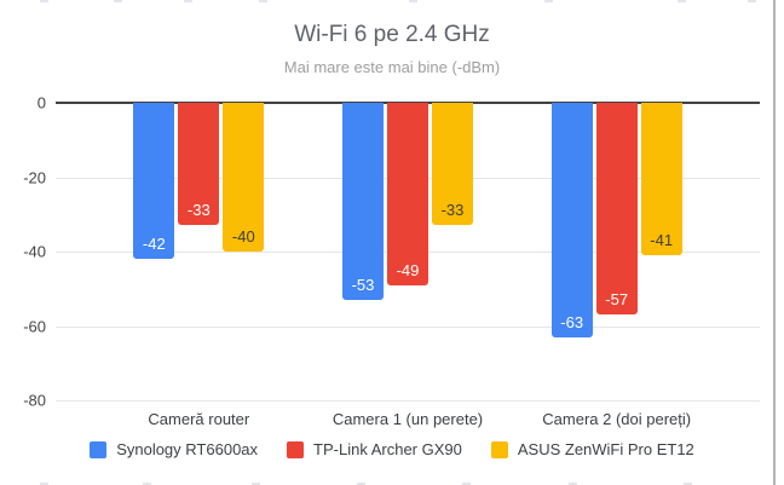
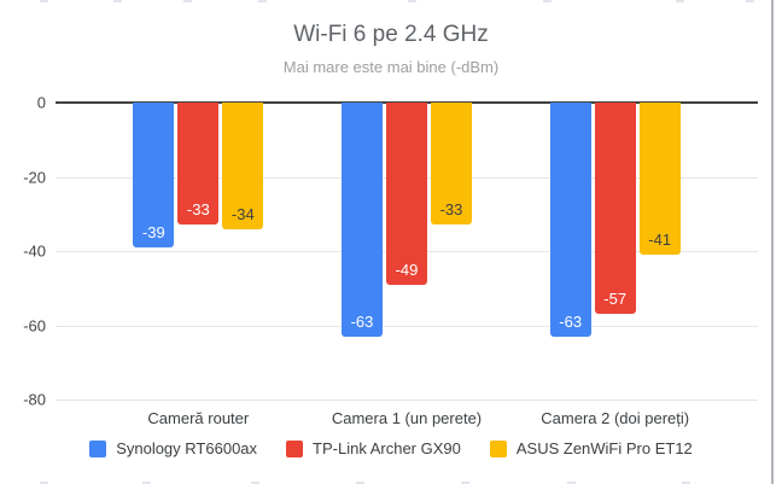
Synology RT6600ax/Cameră router: -42 -> -39
ASUS ZenWiFi Pro ET12/Cameră router: -40 -> -34
Synology RT6600ax/Camera 1 (un perete): -53 -> -63
